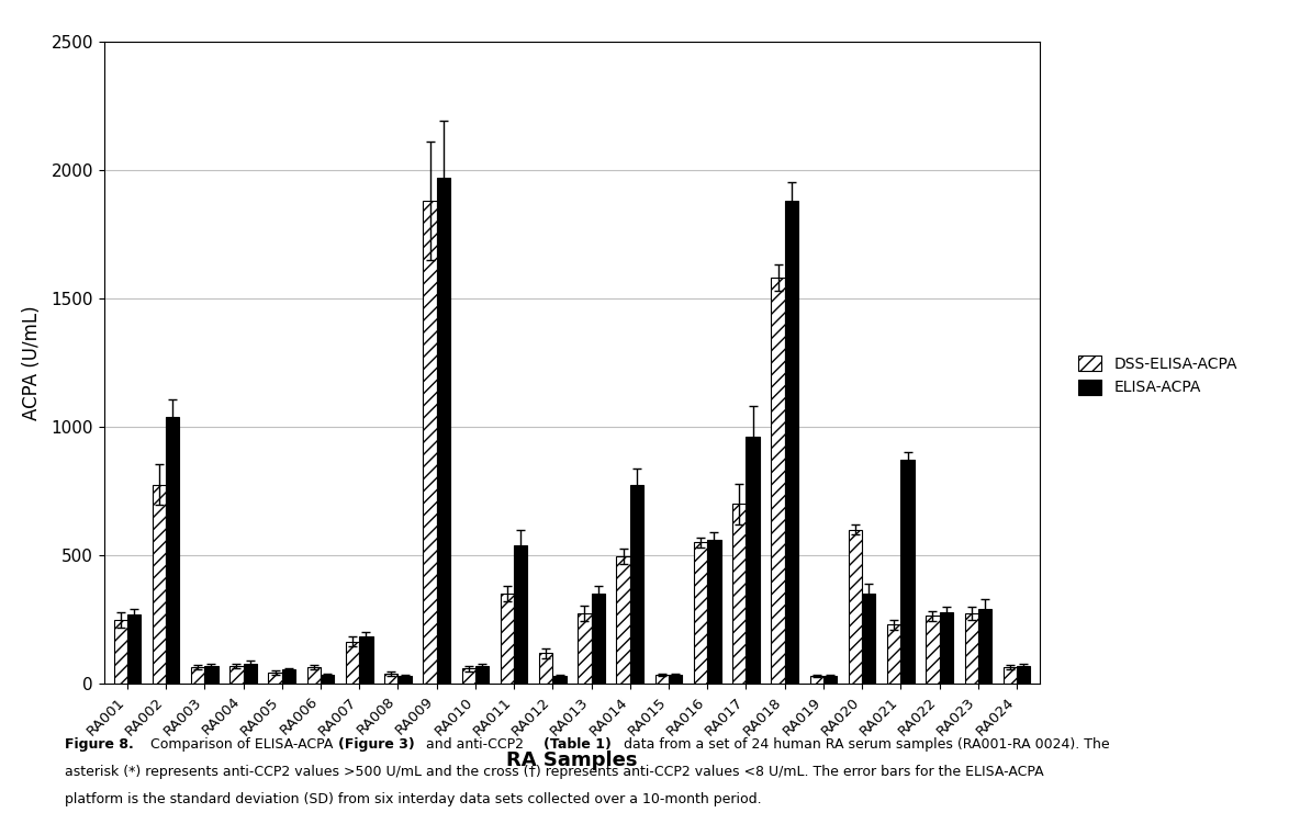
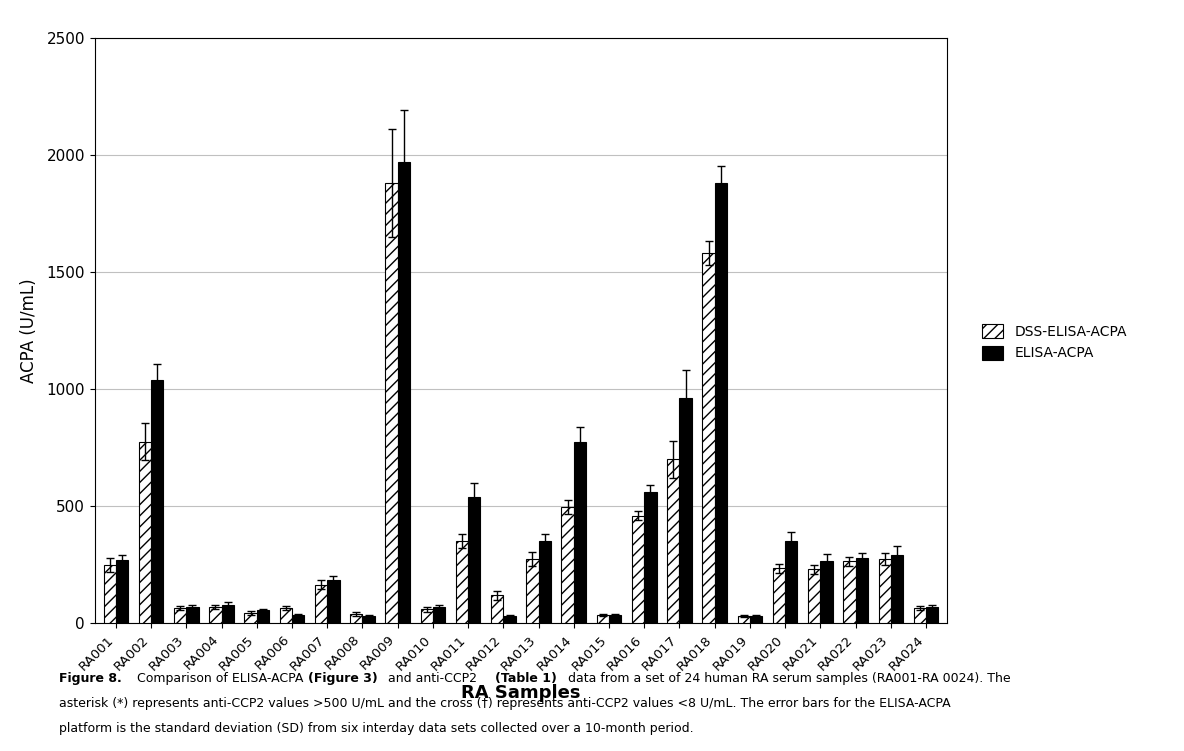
DSS-ELISA-ACPA/RA016: 550 -> 460
DSS-ELISA-ACPA/RA020: 600 -> 235
ELISA-ACPA/RA021: 870 -> 265
